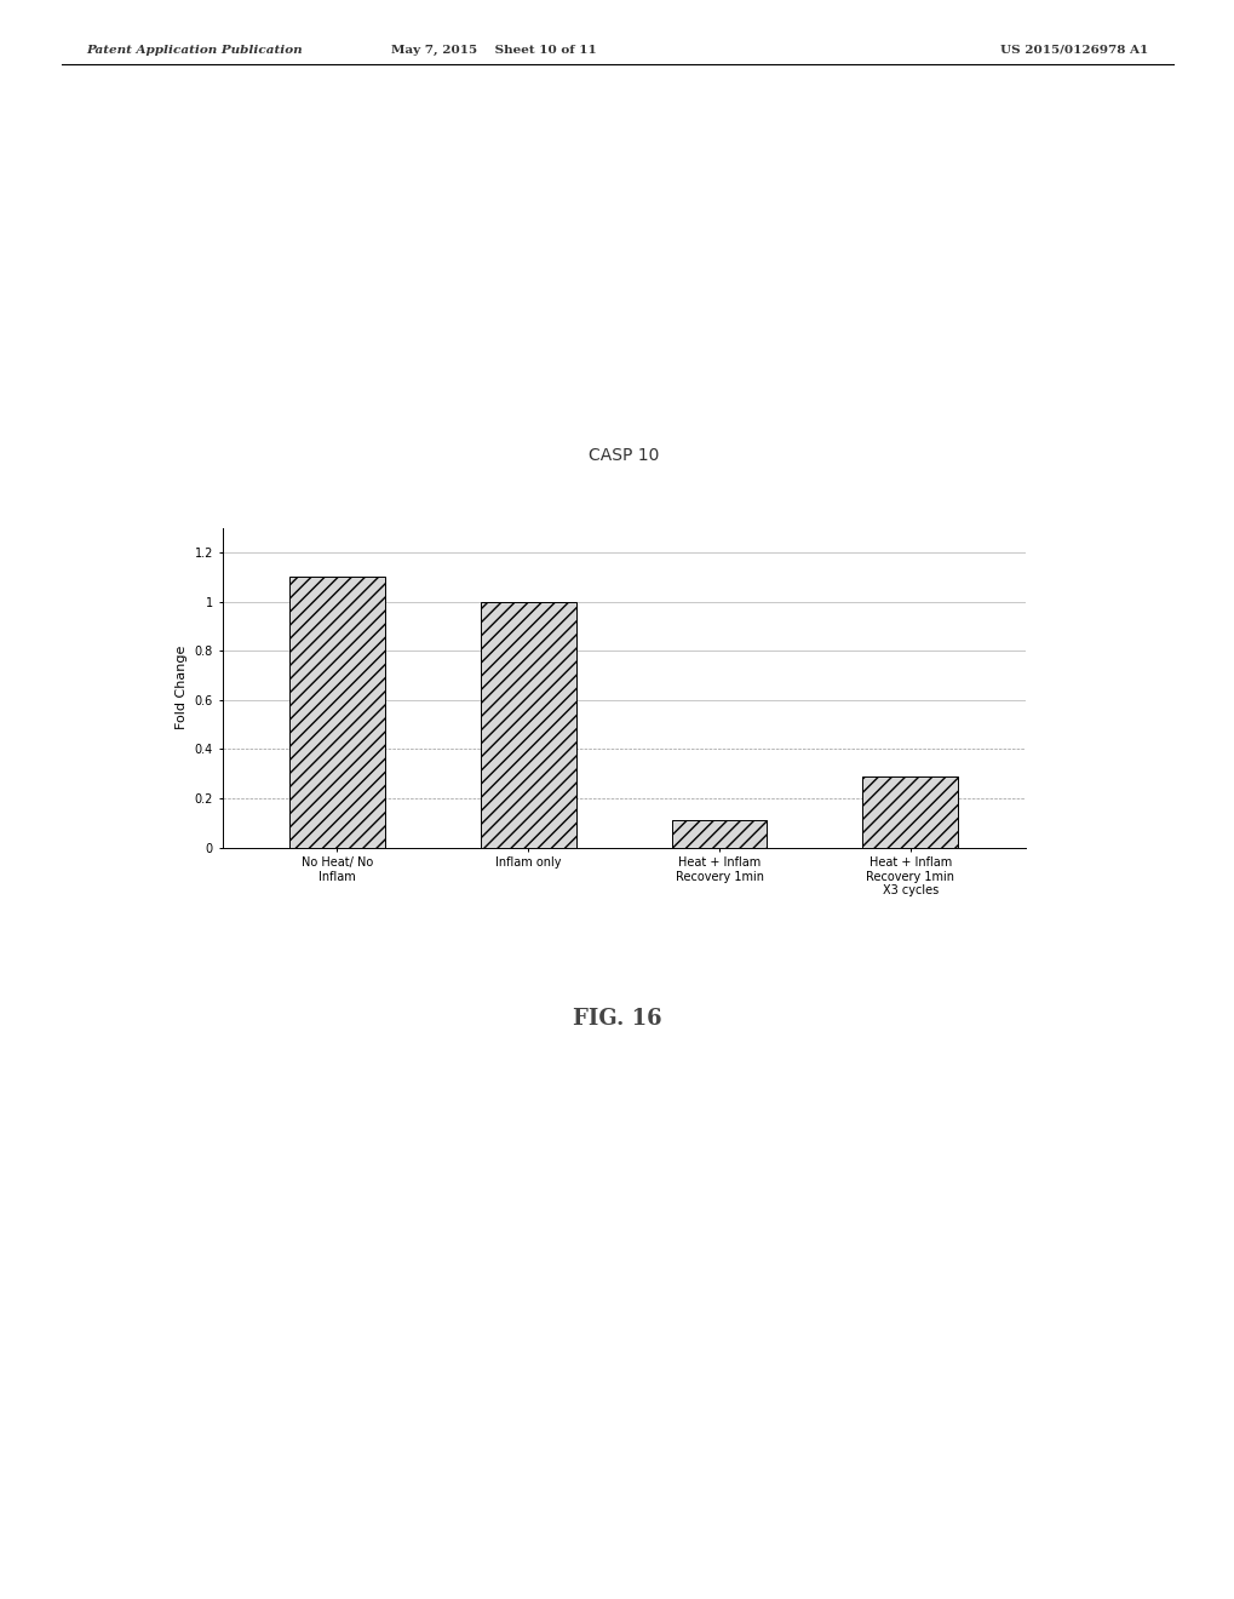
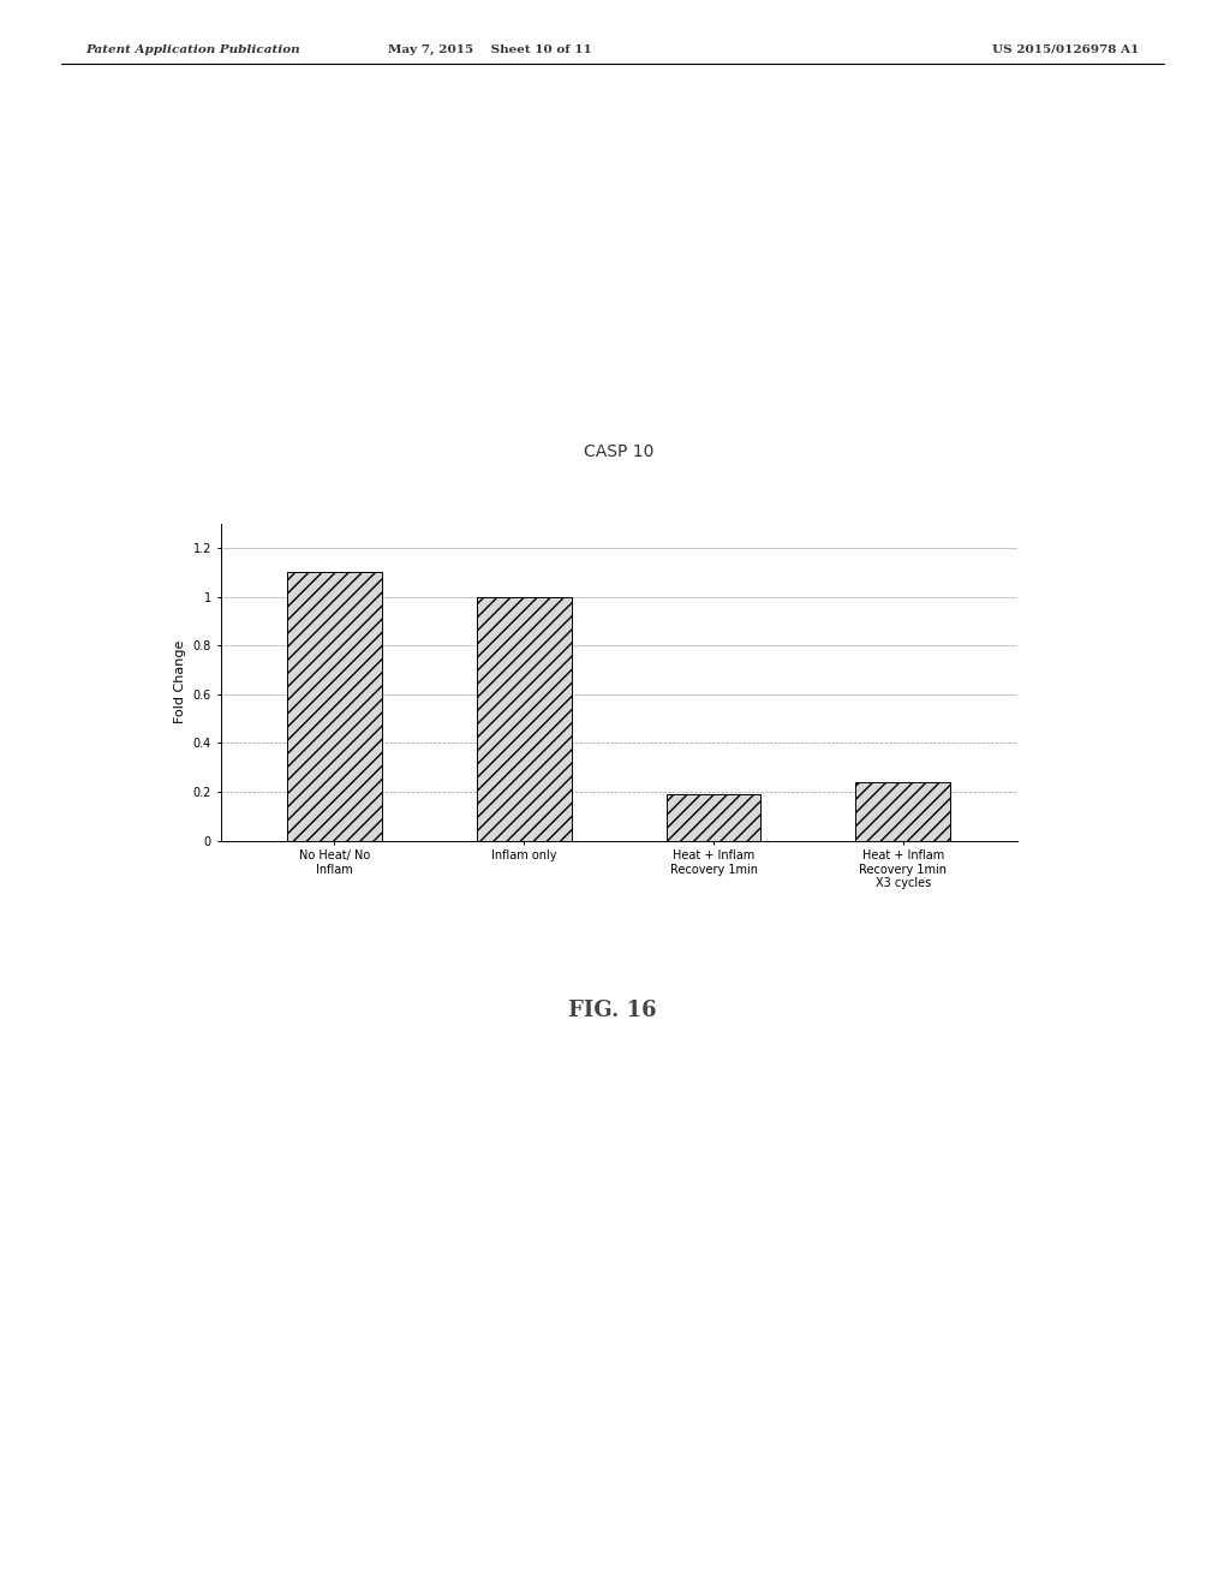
Heat + Inflam Recovery 1min: 0.11 -> 0.19
Heat + Inflam Recovery 1min X3 cycles: 0.29 -> 0.24
